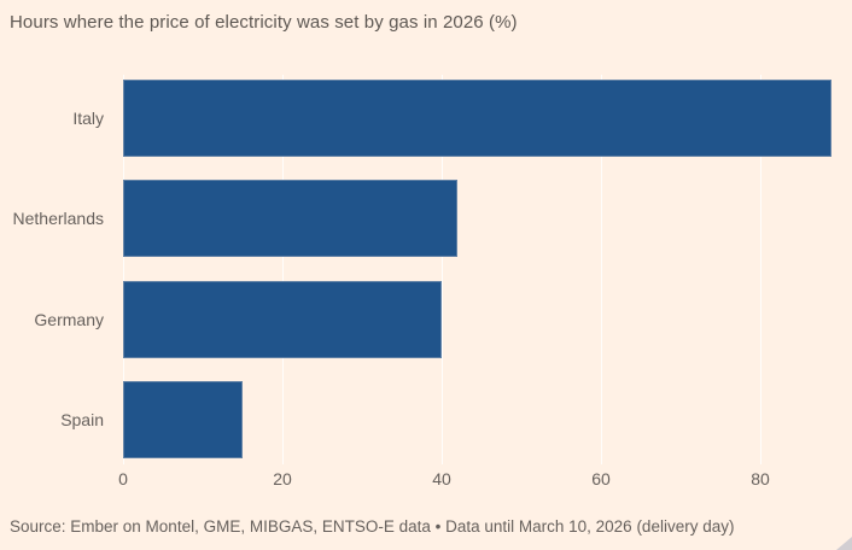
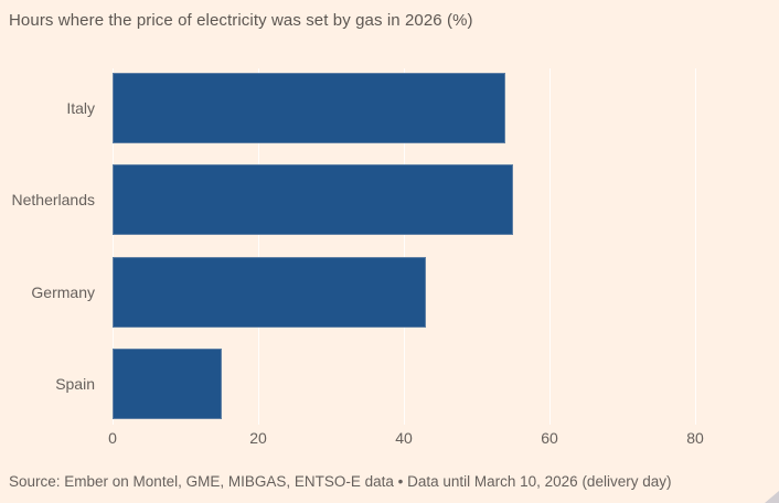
Italy: 89 -> 54
Netherlands: 42 -> 55
Germany: 40 -> 43
